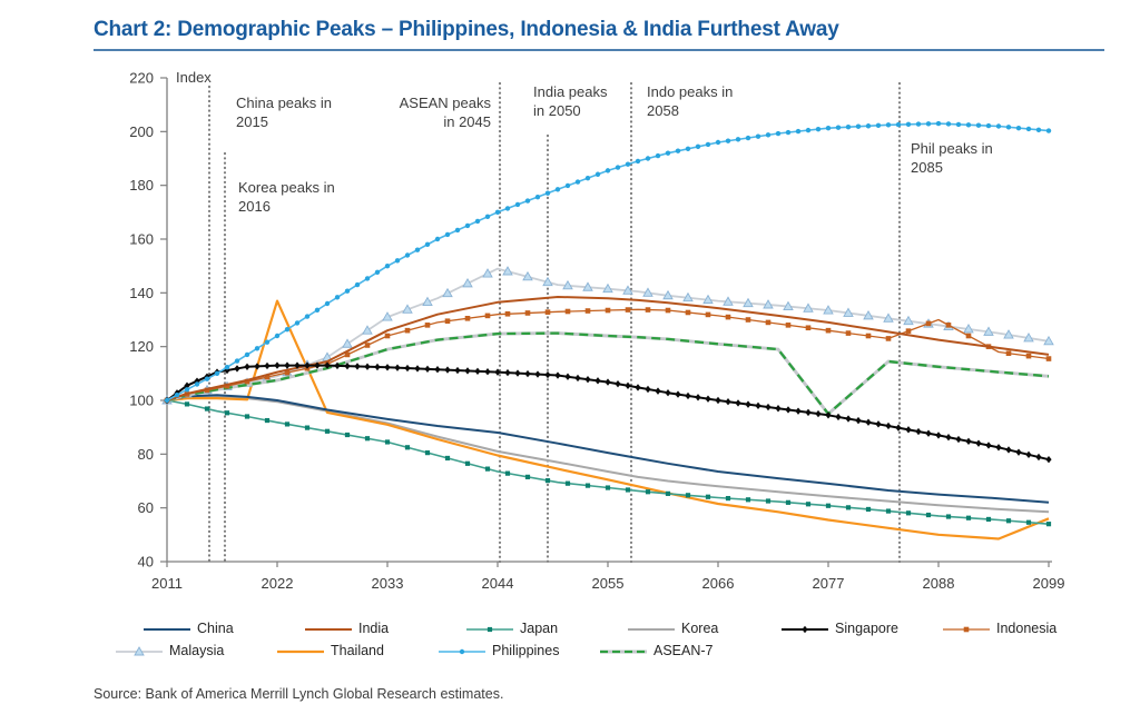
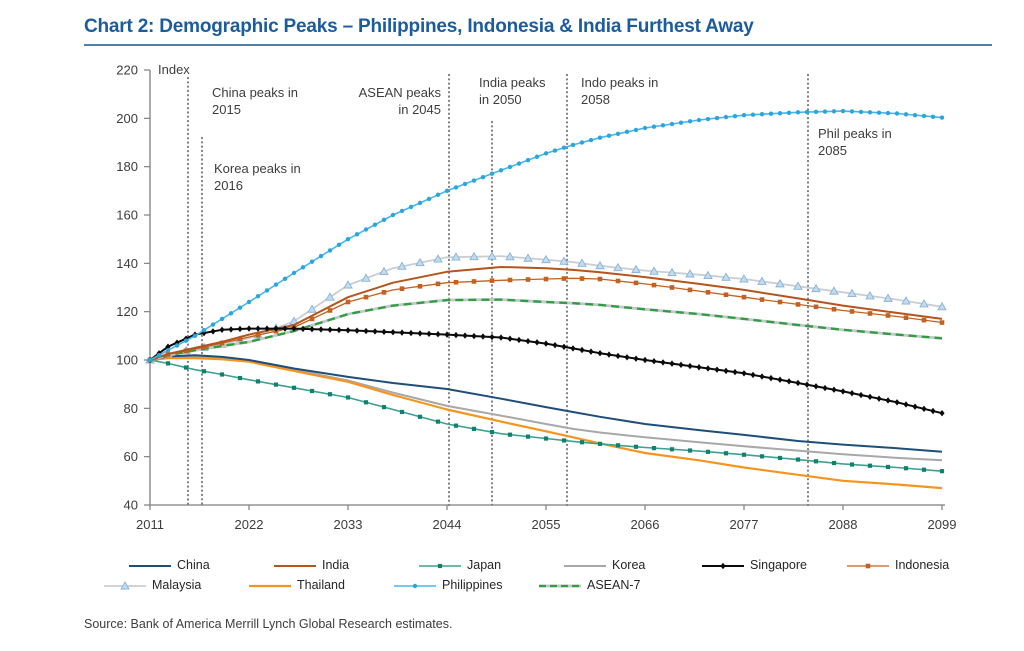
Thailand/2022: 137 -> 99
Malaysia/2044: 149 -> 142
ASEAN-7/2077: 95 -> 117
Indonesia/2088: 130 -> 120
Thailand/2099: 56 -> 47
